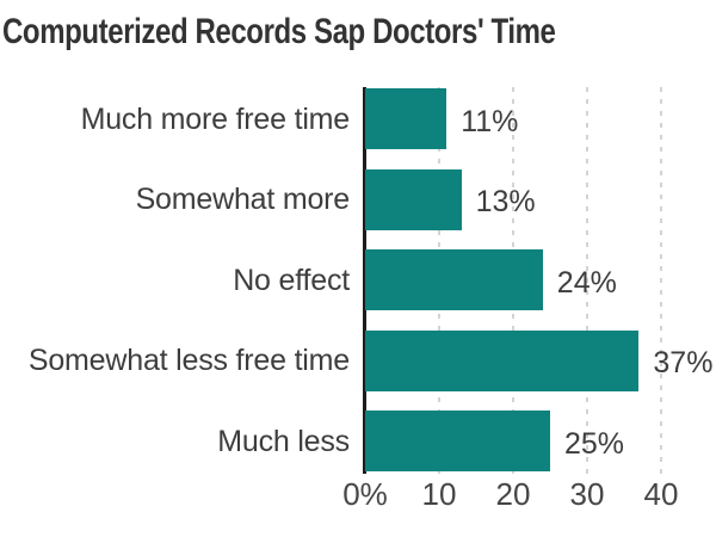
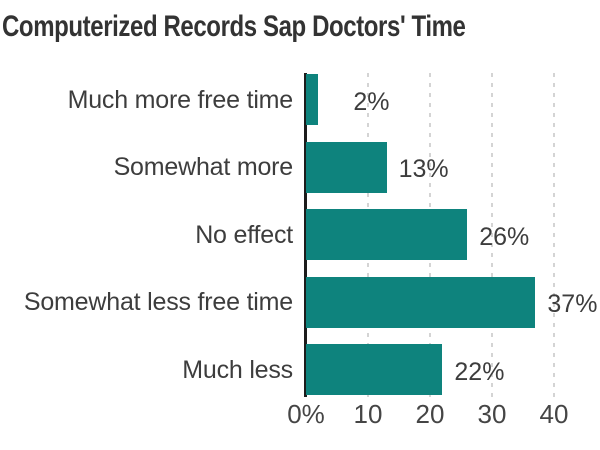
Much more free time: 11% -> 2%
No effect: 24% -> 26%
Much less: 25% -> 22%
